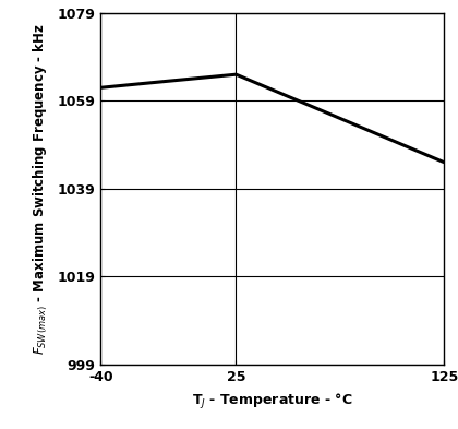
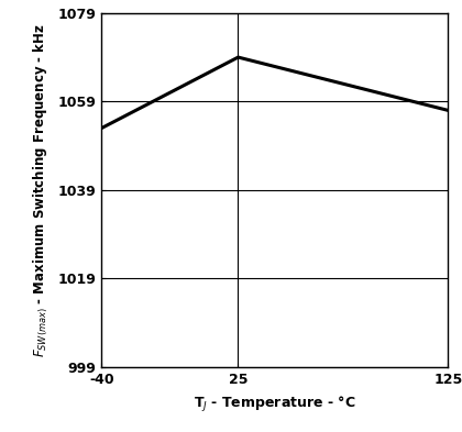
-40: 1062 -> 1053
25: 1065 -> 1069
125: 1045 -> 1057
